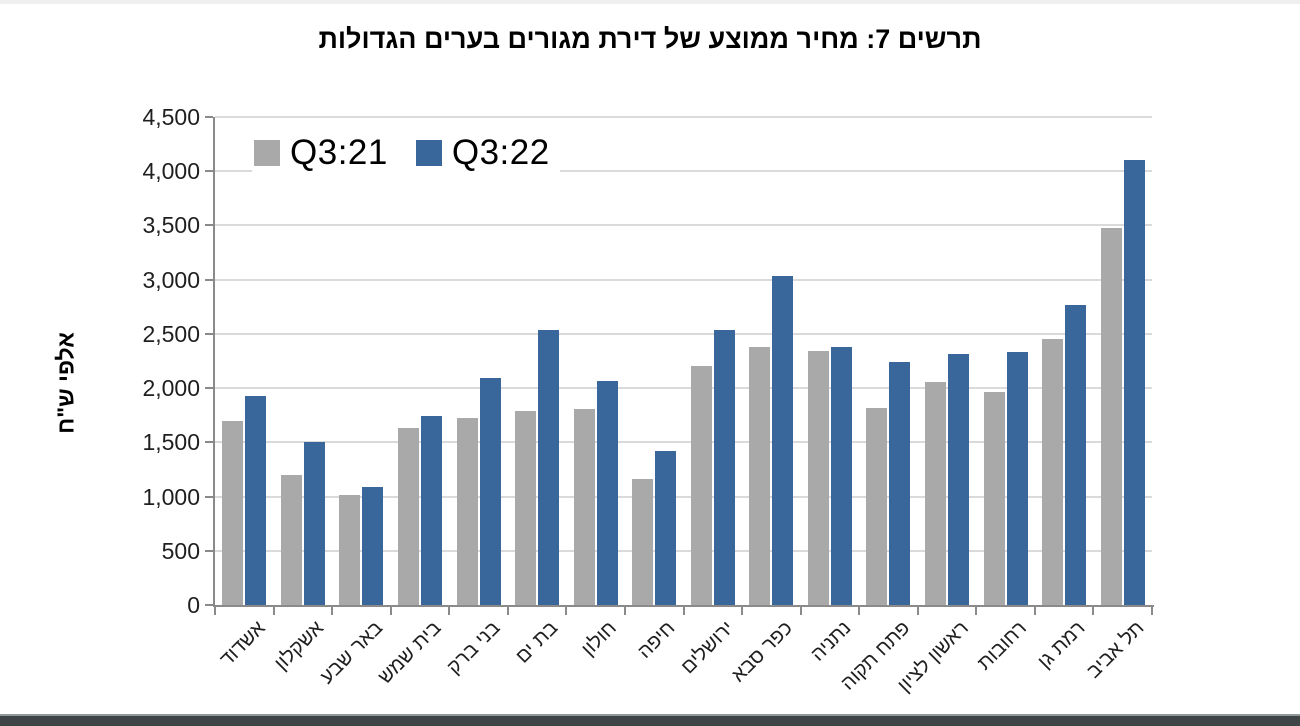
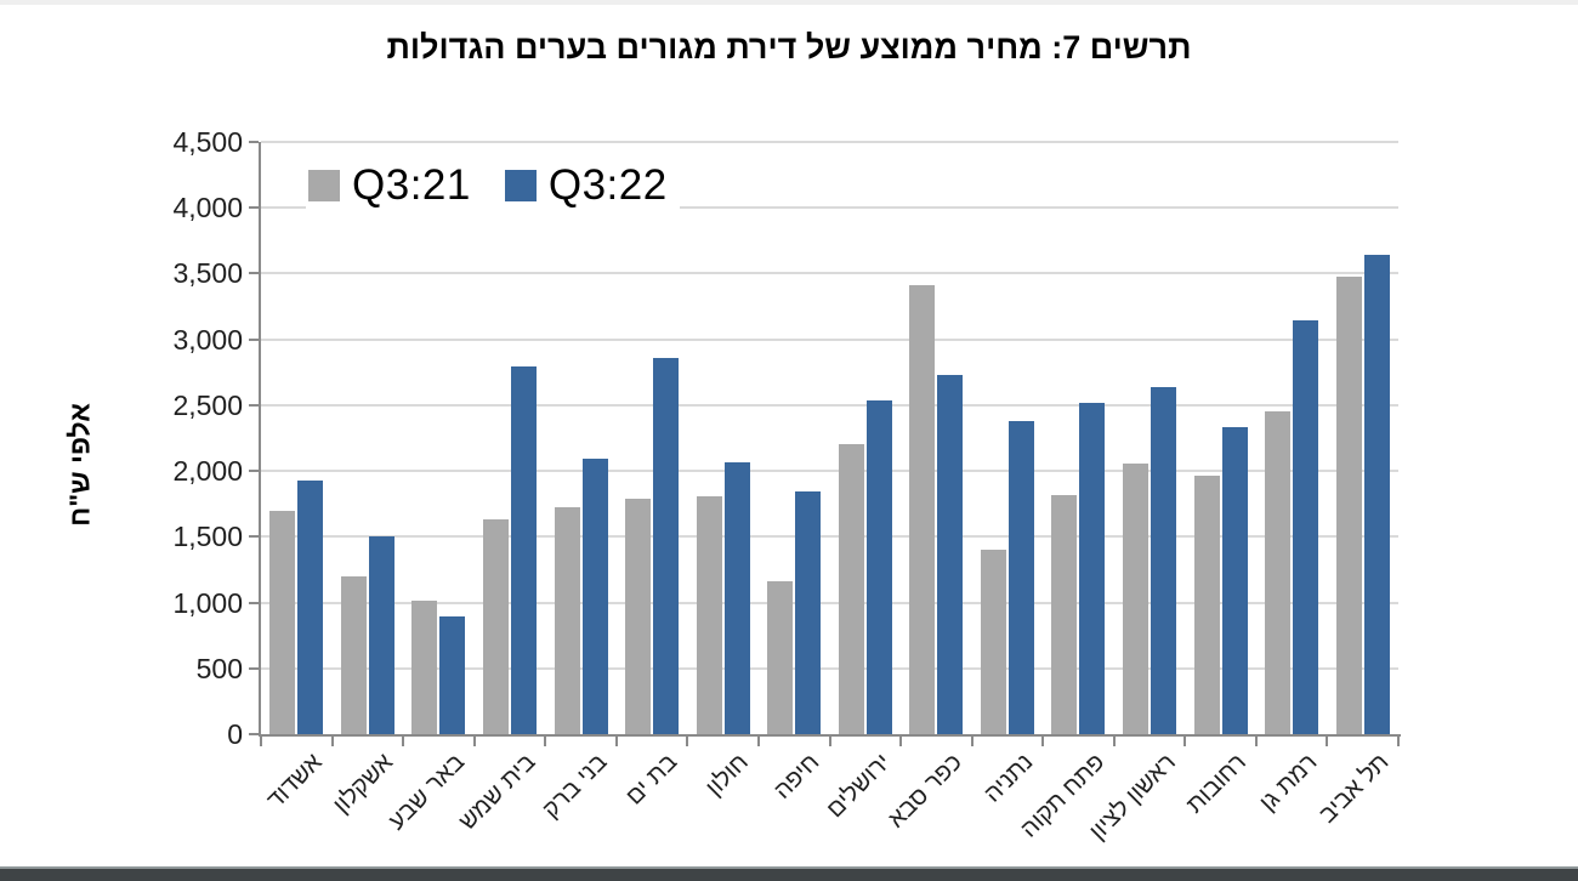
Q3:22/באר שבע: 1090 -> 890
Q3:22/בית שמש: 1740 -> 2790
Q3:22/בת ים: 2540 -> 2860
Q3:22/חיפה: 1420 -> 1840
Q3:21/כפר סבא: 2380 -> 3410
Q3:22/כפר סבא: 3030 -> 2730
Q3:21/נתניה: 2340 -> 1400
Q3:22/פתח תקוה: 2240 -> 2520
Q3:22/ראשון לציון: 2310 -> 2640
Q3:22/רמת גן: 2770 -> 3140
Q3:22/תל אביב: 4100 -> 3640
